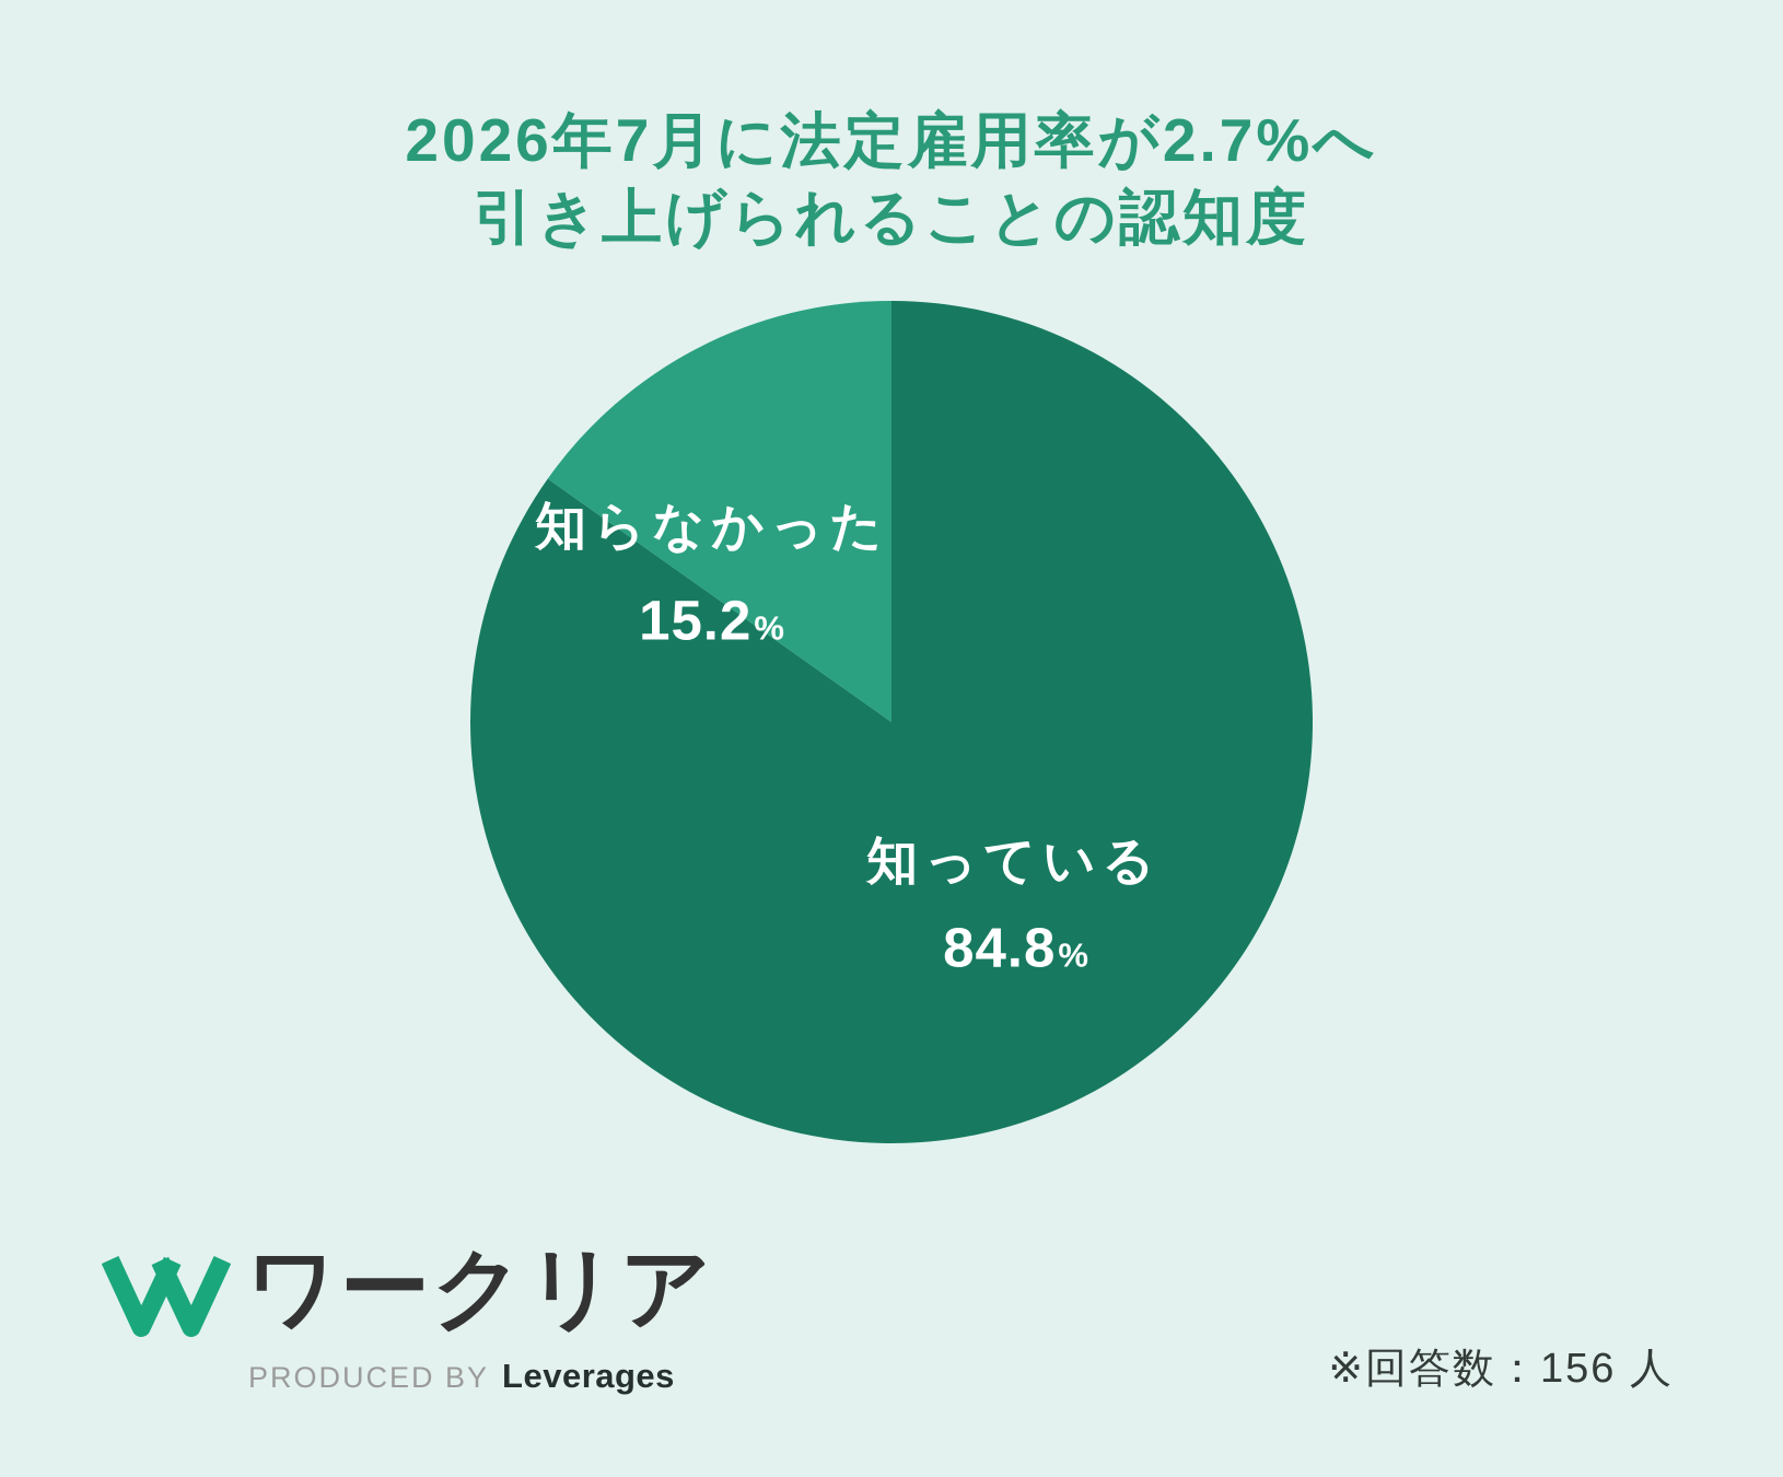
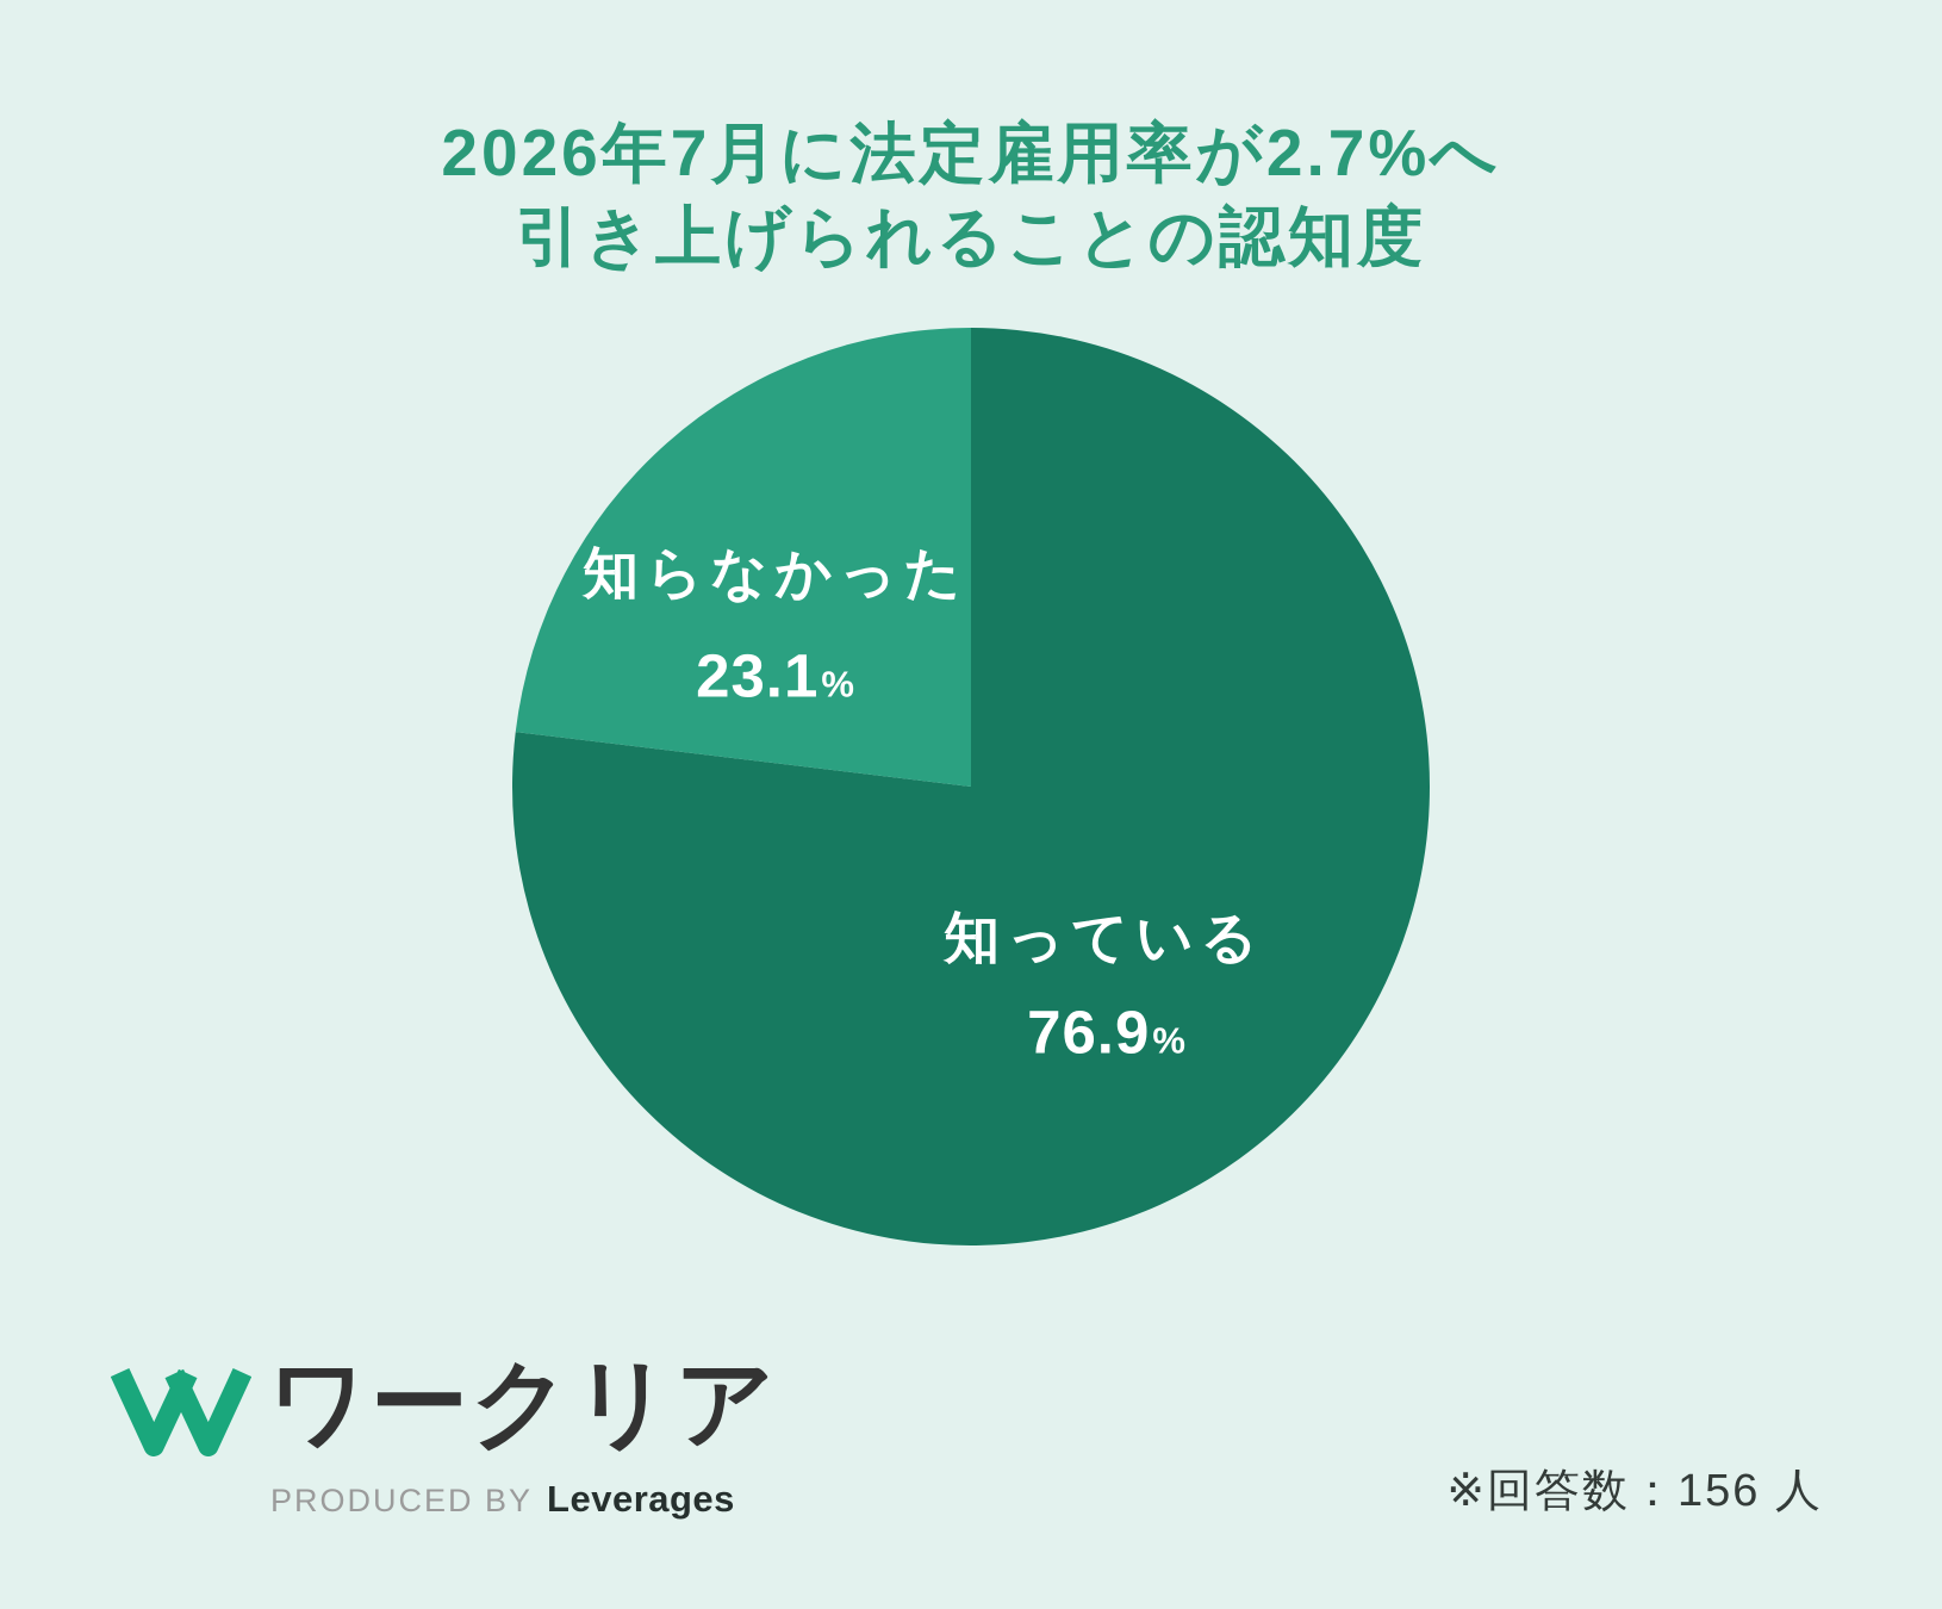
知っている: 84.8 -> 76.9
知らなかった: 15.2 -> 23.1
